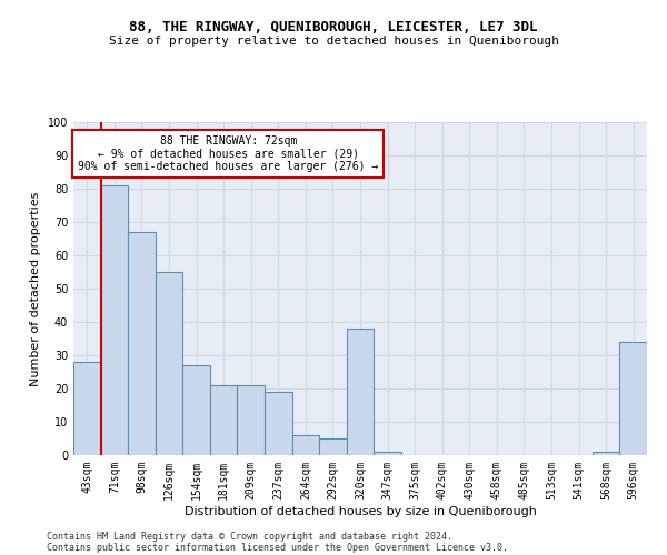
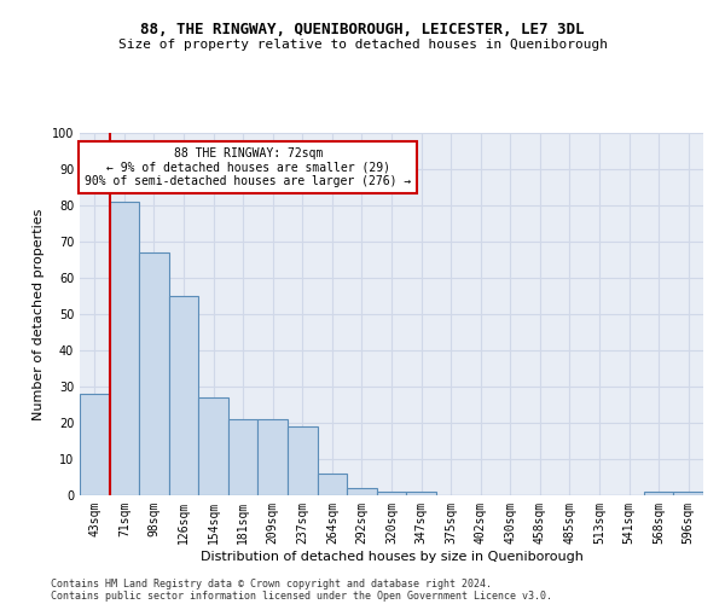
292sqm: 5 -> 2
320sqm: 38 -> 1
596sqm: 34 -> 1
